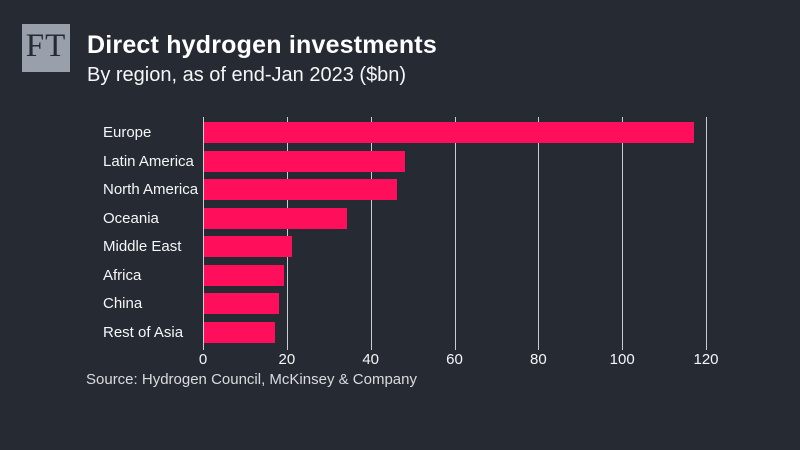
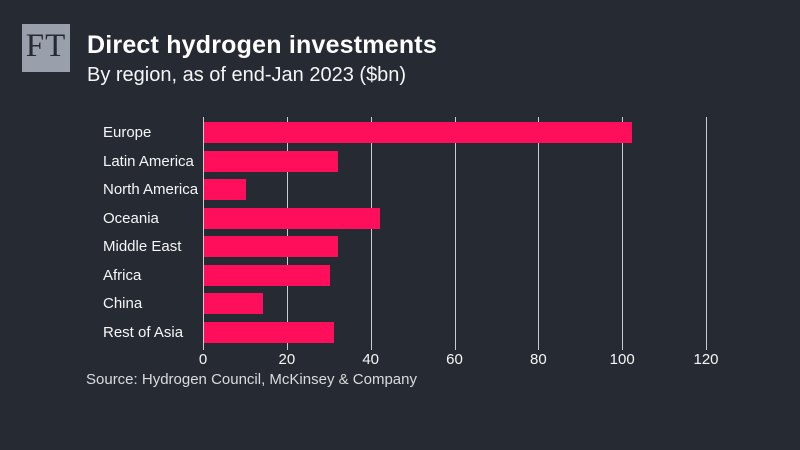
Europe: 117 -> 102
Latin America: 48 -> 32
North America: 46 -> 10
Oceania: 34 -> 42
Middle East: 21 -> 32
Africa: 19 -> 30
China: 18 -> 14
Rest of Asia: 17 -> 31
